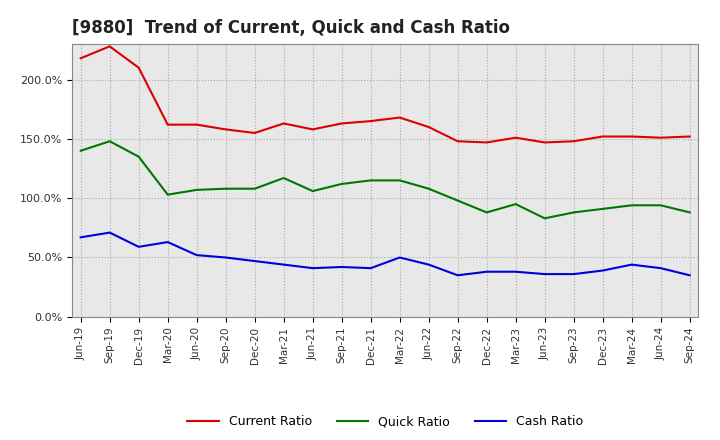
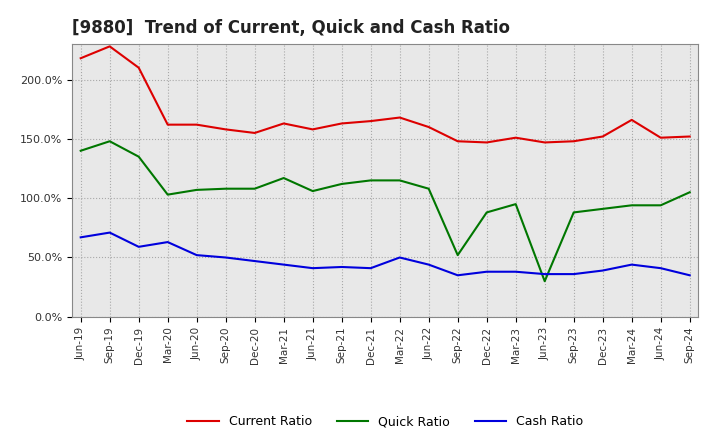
Quick Ratio/Sep-22: 98% -> 52%
Quick Ratio/Jun-23: 83% -> 30%
Current Ratio/Mar-24: 152% -> 166%
Quick Ratio/Sep-24: 88% -> 105%
